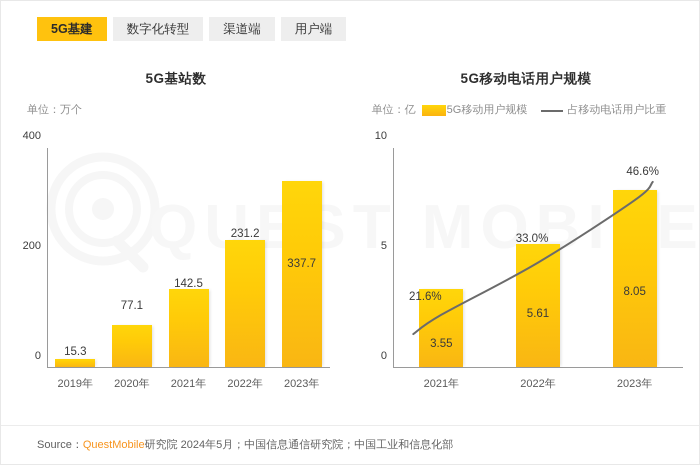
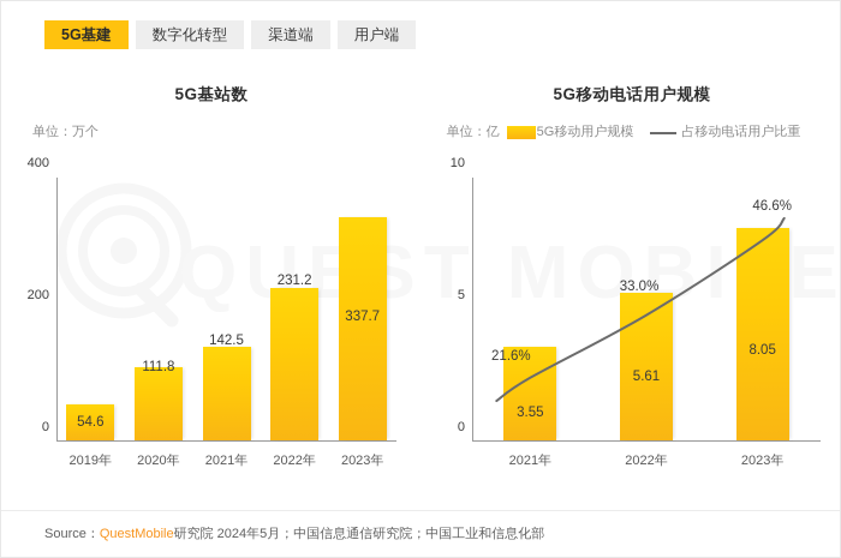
5G基站数/2019年: 15.3 -> 54.6
5G基站数/2020年: 77.1 -> 111.8
